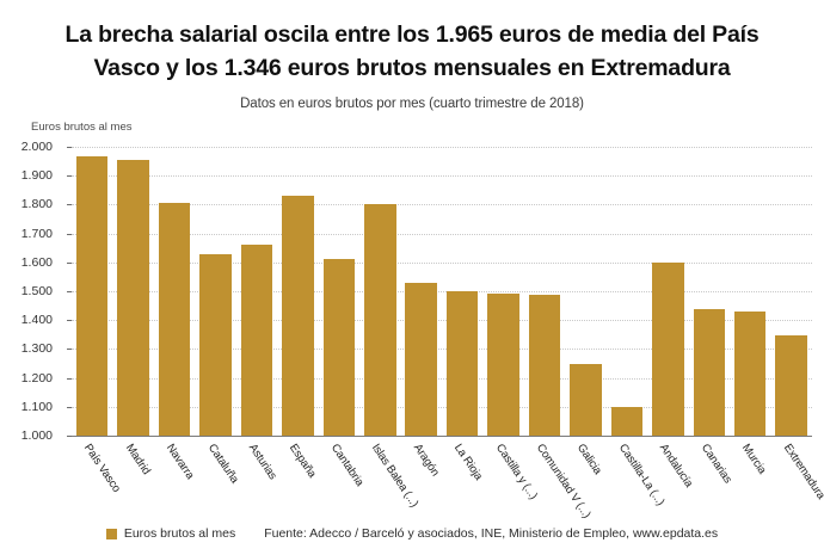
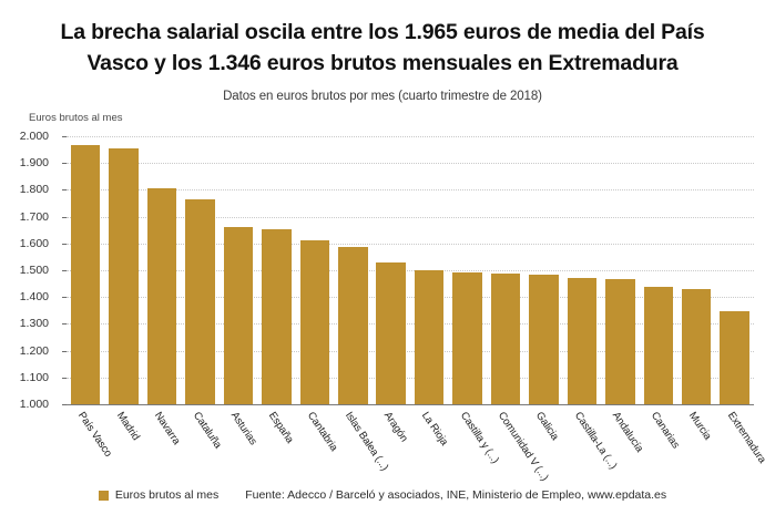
Cataluña: 1630 -> 1760
España: 1830 -> 1660
Islas Balea (...): 1800 -> 1590
Galicia: 1250 -> 1480
Castilla-La (...): 1100 -> 1470
Andalucía: 1600 -> 1460
